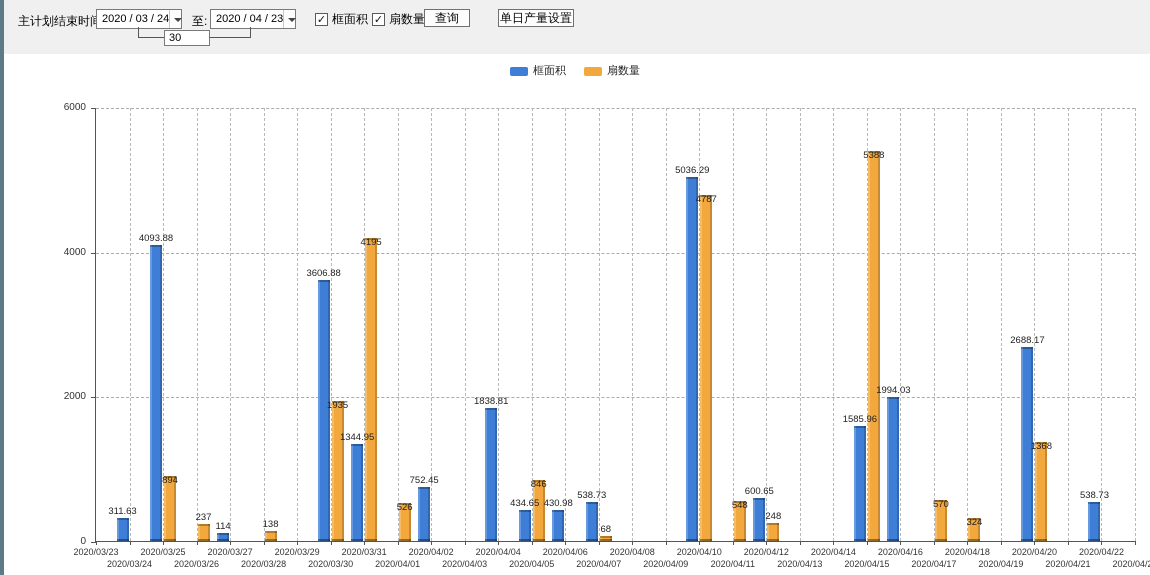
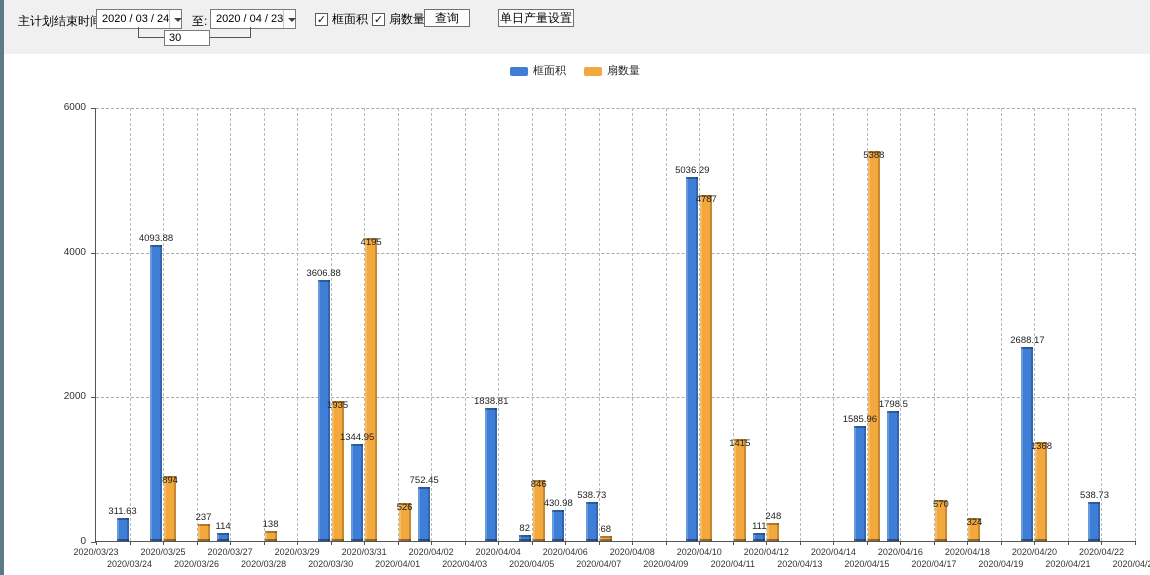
框面积/2020/04/05: 434.65 -> 82
扇数量/2020/04/11: 548 -> 1415
框面积/2020/04/12: 600.65 -> 111
框面积/2020/04/16: 1994.03 -> 1798.5
